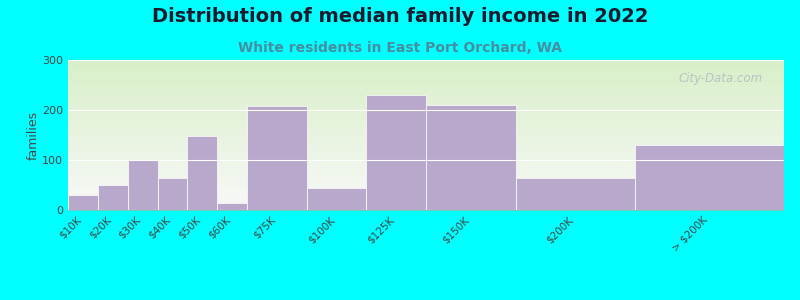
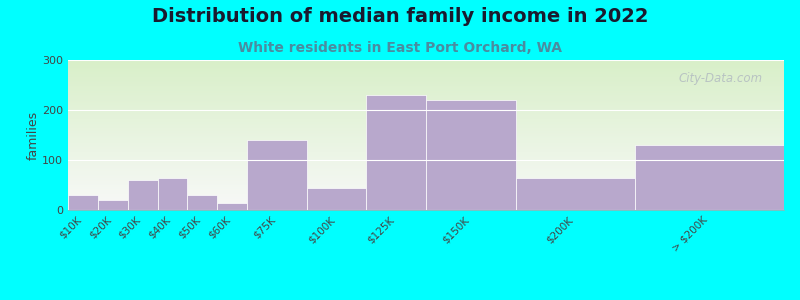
$20K: 50 -> 20
$30K: 100 -> 60
$50K: 148 -> 30
$75K: 208 -> 140
$150K: 210 -> 220
